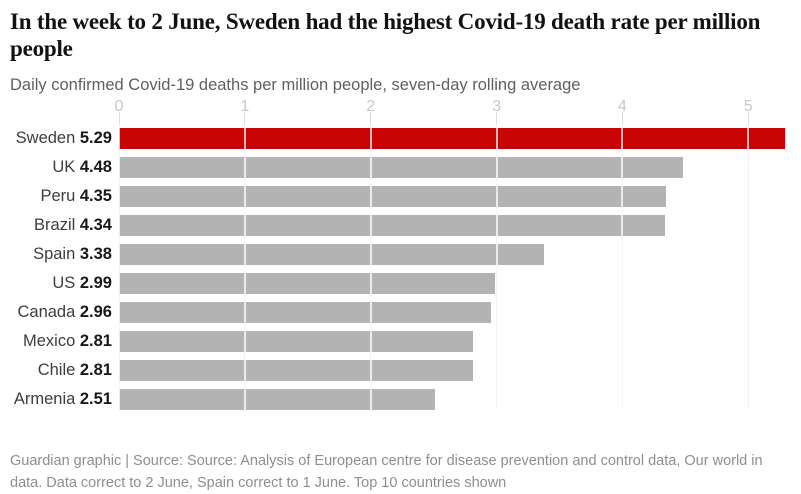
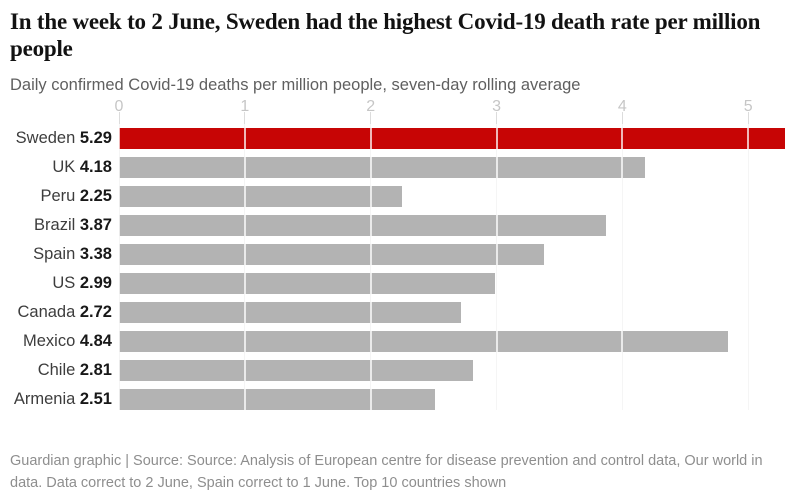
UK: 4.48 -> 4.18
Peru: 4.35 -> 2.25
Brazil: 4.34 -> 3.87
Canada: 2.96 -> 2.72
Mexico: 2.81 -> 4.84
